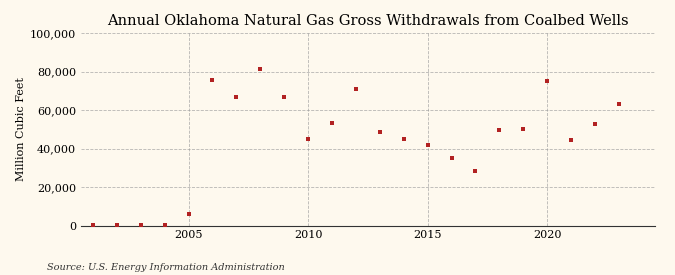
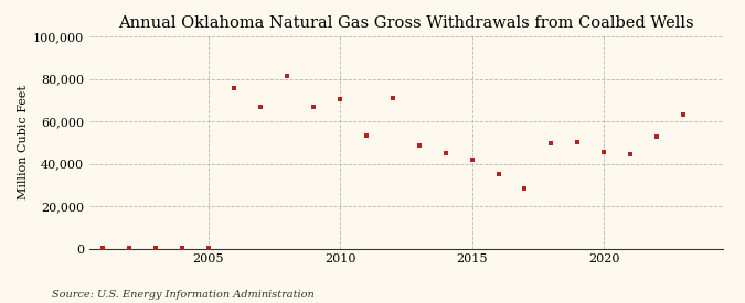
2005: 6,000 -> 0
2010: 45,000 -> 70,000
2020: 75,000 -> 46,000
